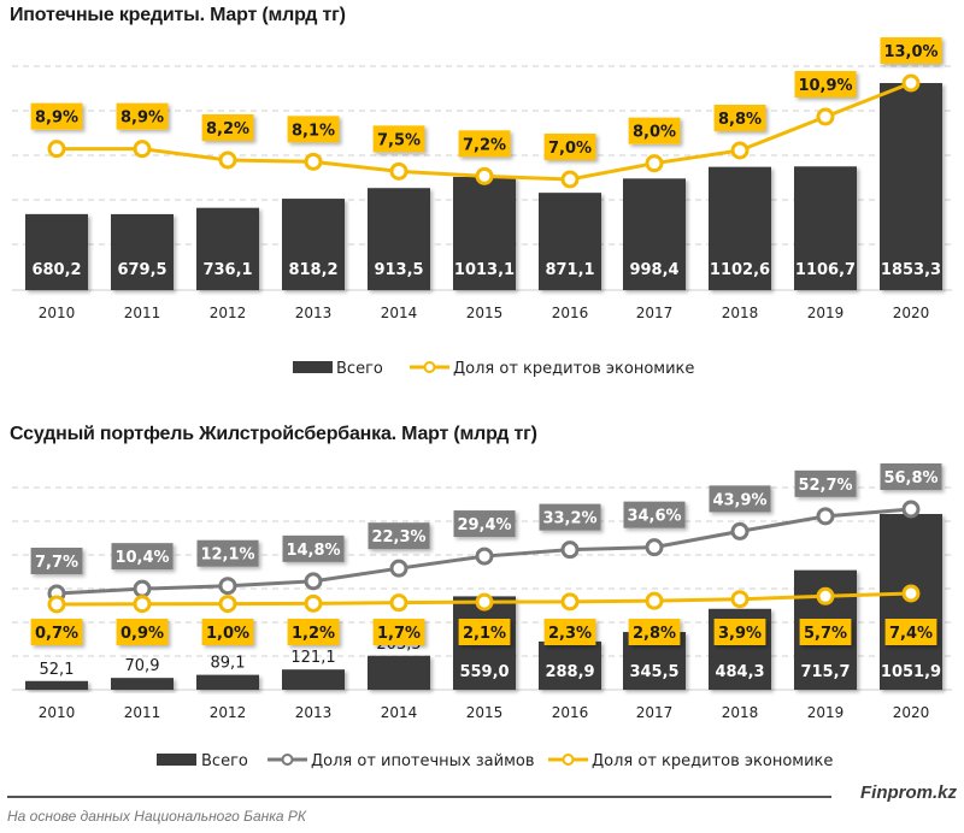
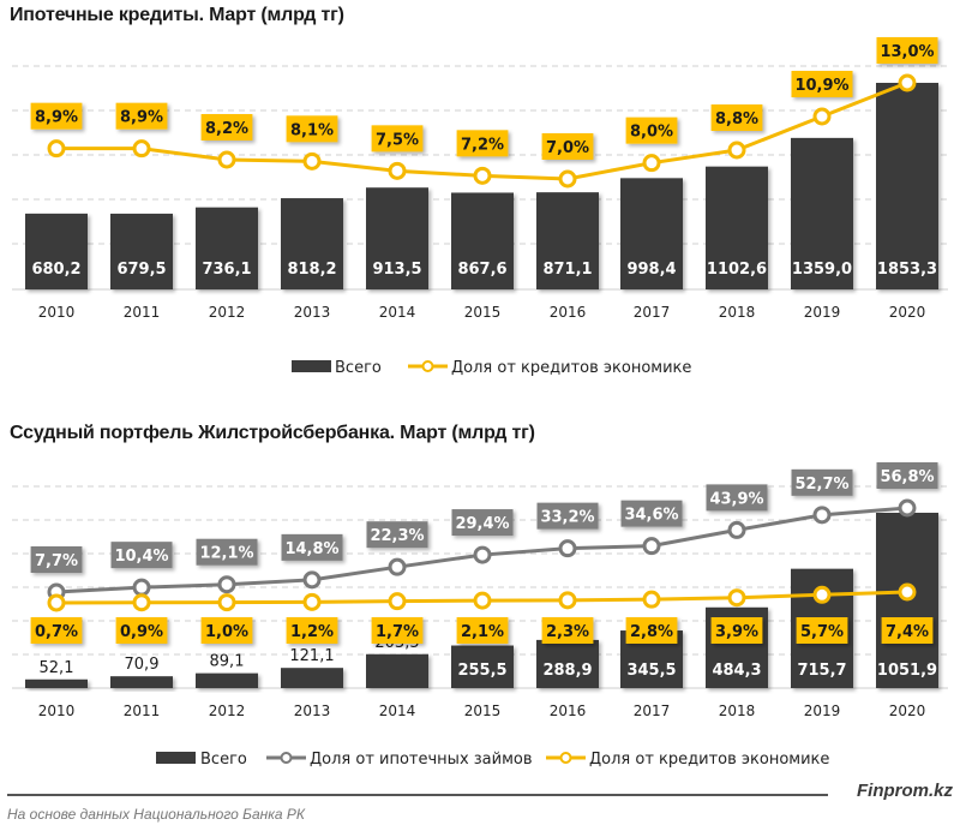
Ипотечные кредиты. Март (млрд тг)/Всего/2015: 1013,1 -> 867,6
Ипотечные кредиты. Март (млрд тг)/Всего/2019: 1106,7 -> 1359,0
Ссудный портфель Жилстройсбербанка. Март (млрд тг)/Всего/2015: 559,0 -> 255,5
